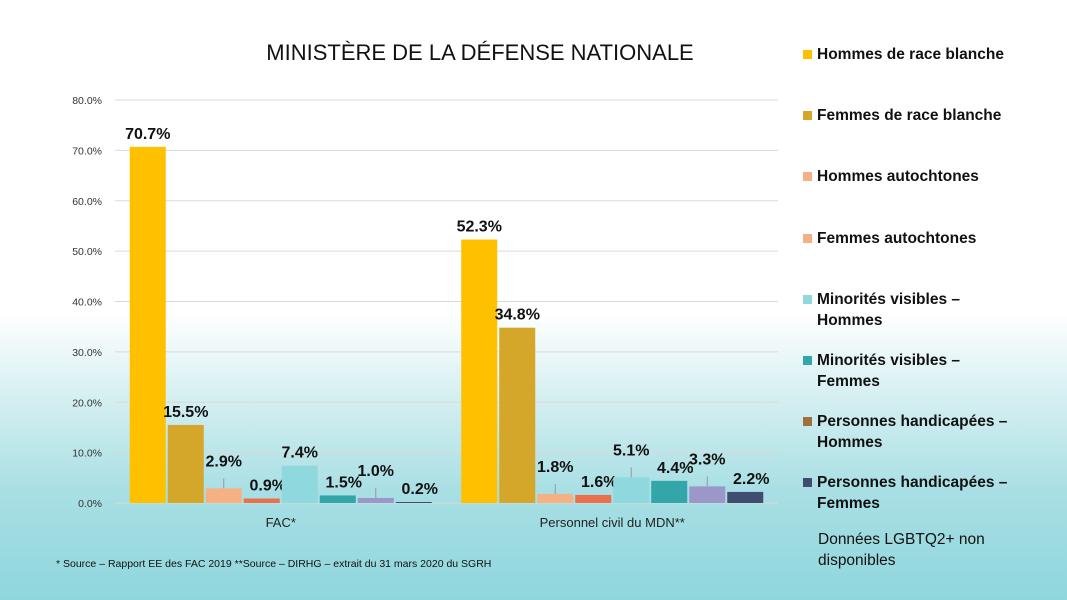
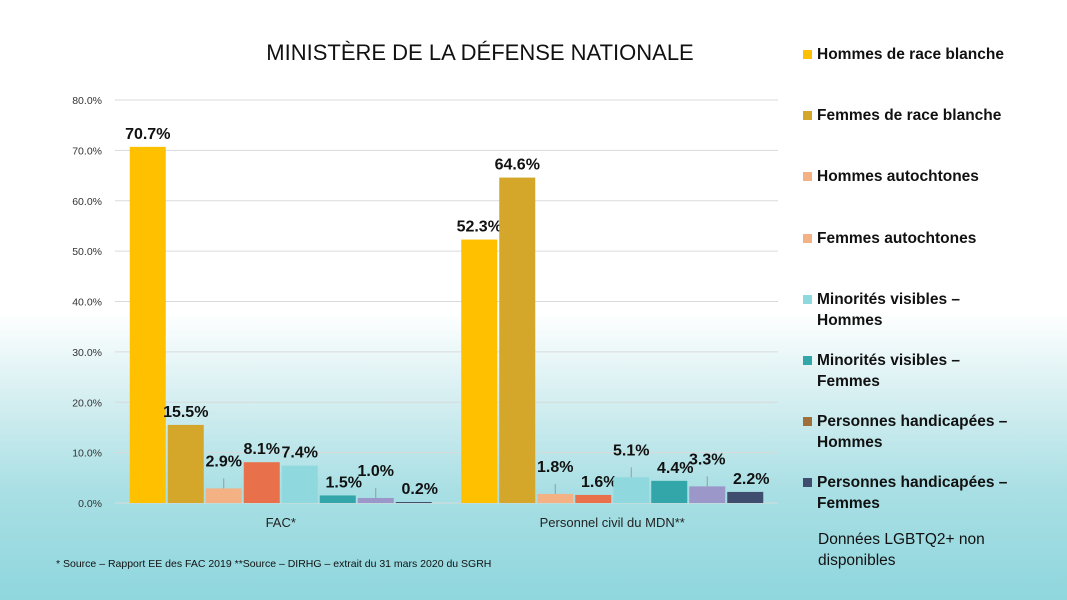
Femmes autochtones/FAC*: 0.9% -> 8.1%
Femmes de race blanche/Personnel civil du MDN**: 34.8% -> 64.6%
